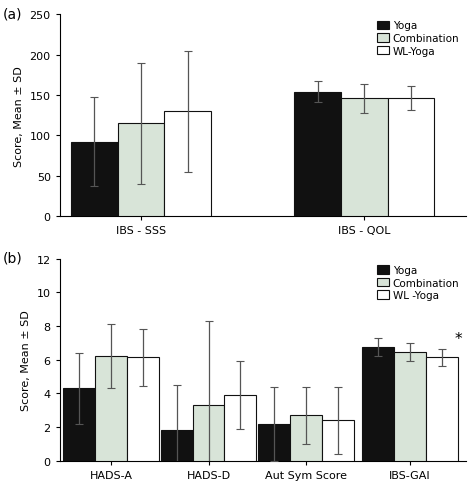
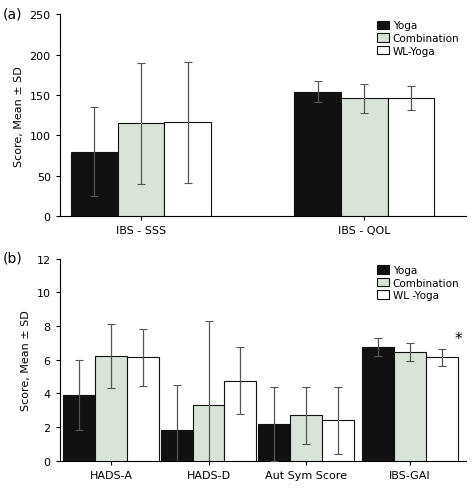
Yoga/IBS - SSS: 92 -> 80
WL-Yoga/IBS - SSS: 130 -> 116
Yoga/HADS-A: 4.3 -> 3.9
WL -Yoga/HADS-D: 3.9 -> 4.8
